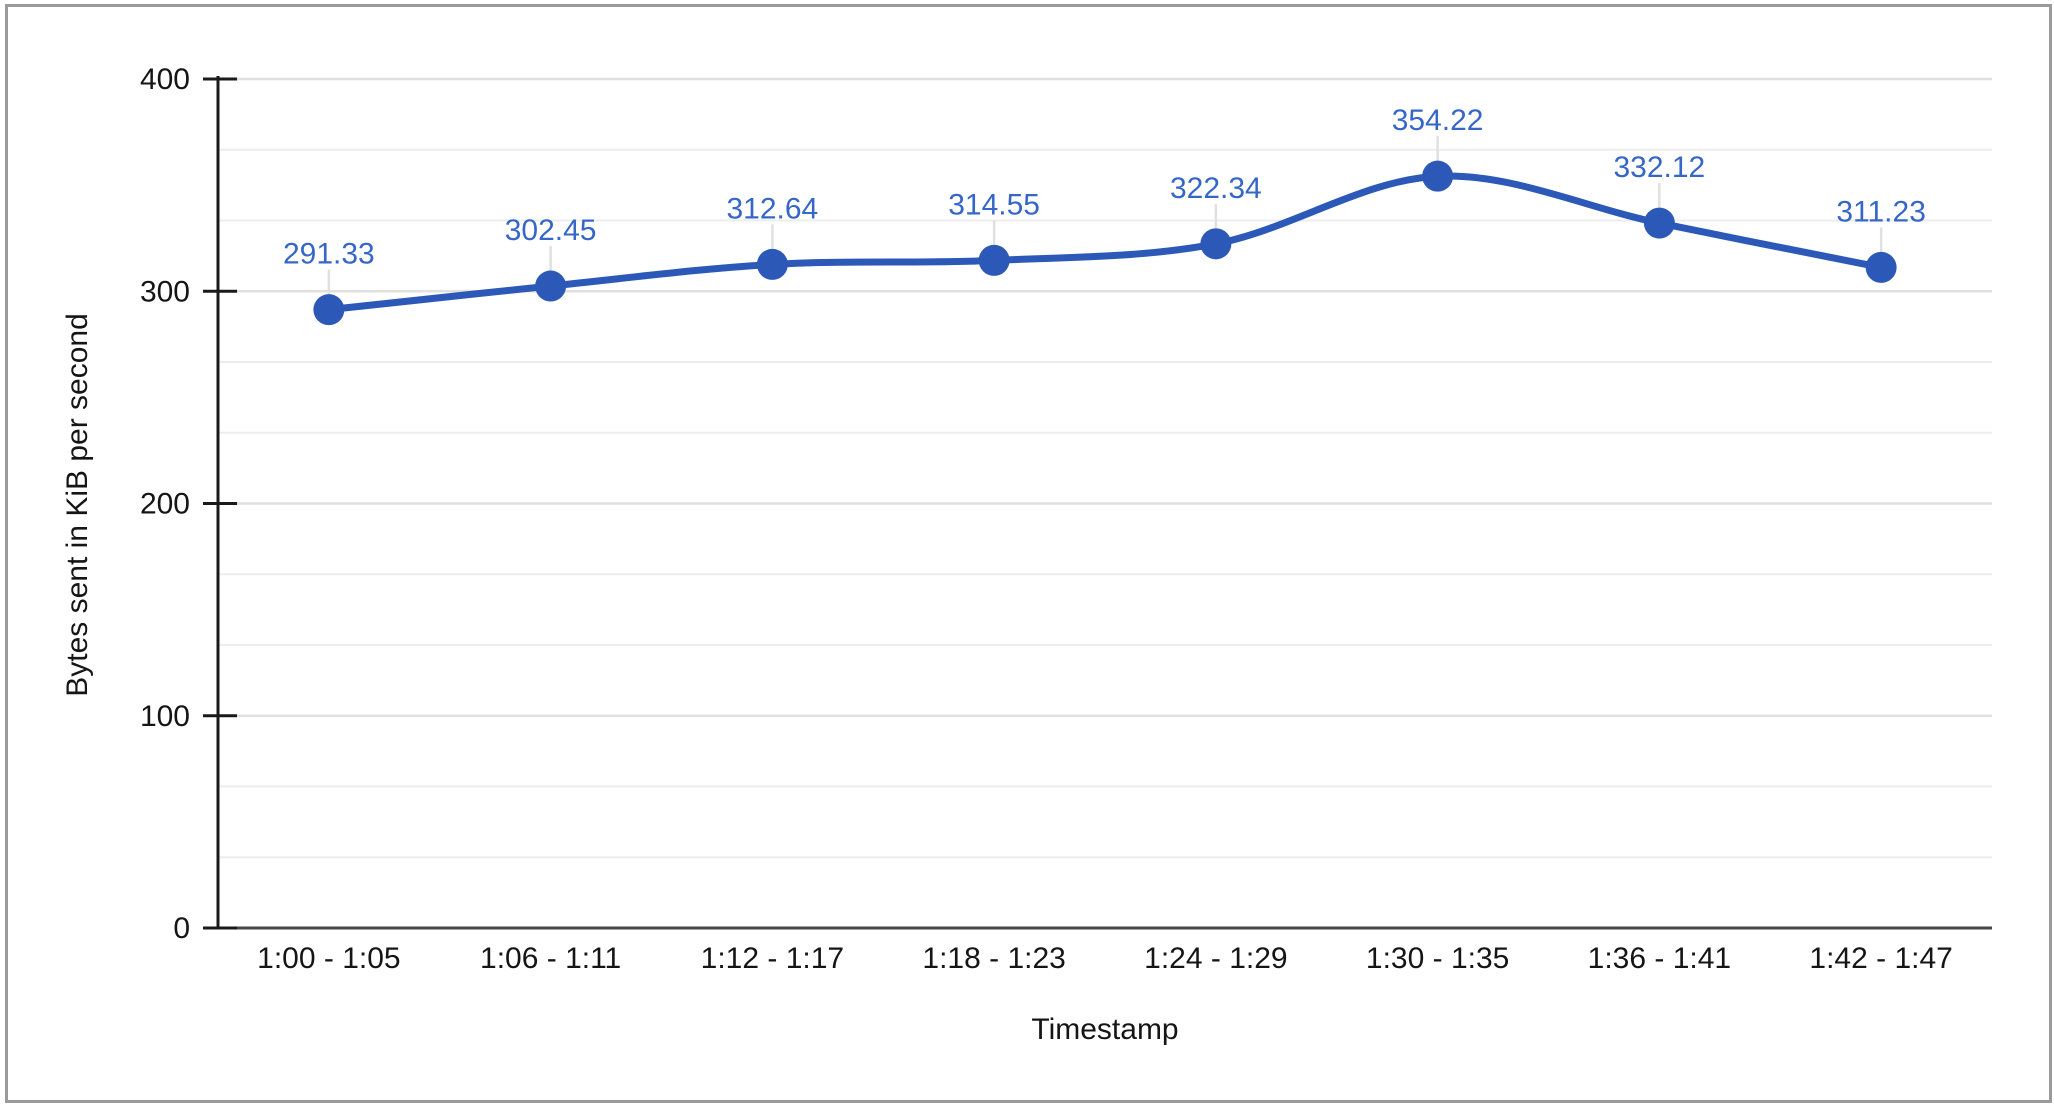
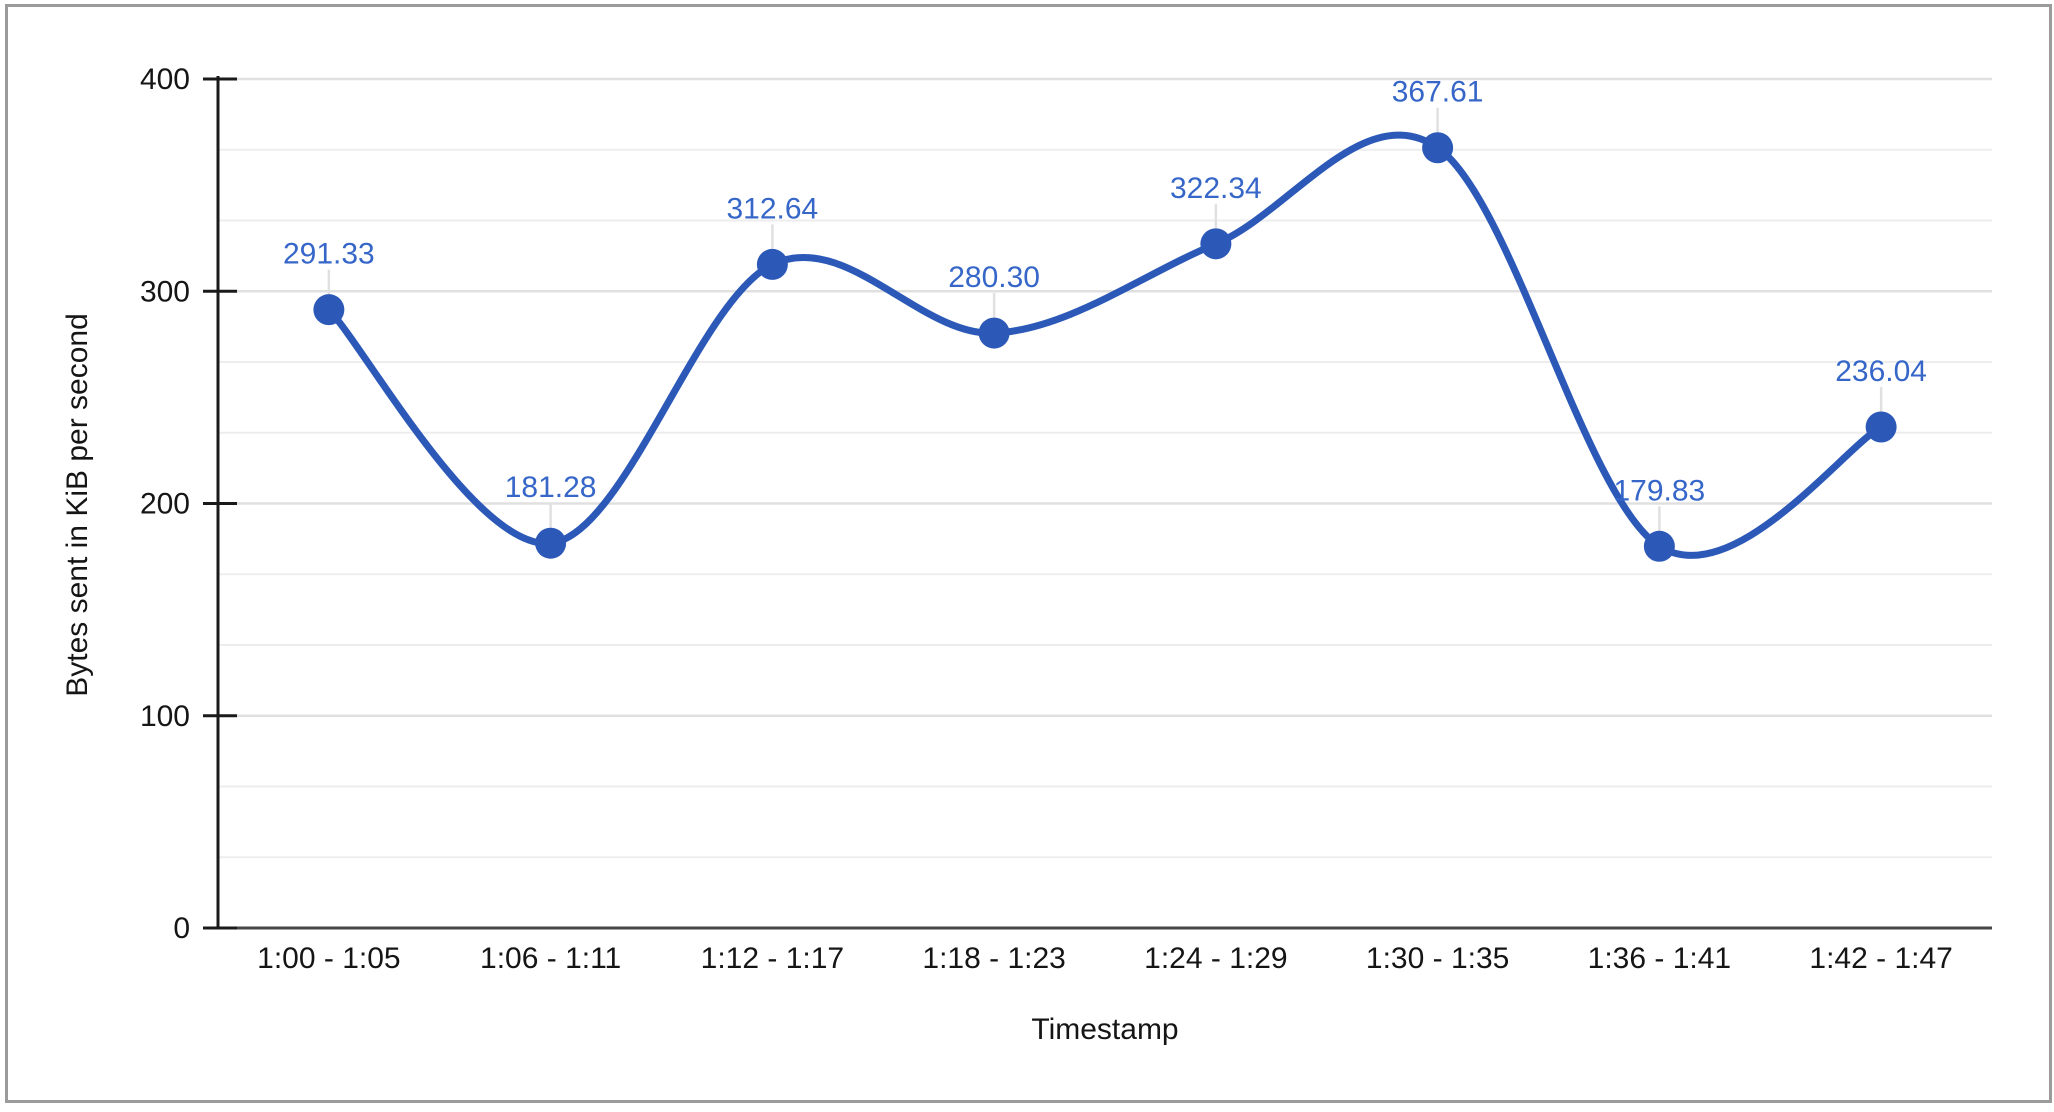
1:06 - 1:11: 302.45 -> 181.28
1:18 - 1:23: 314.55 -> 280.30
1:30 - 1:35: 354.22 -> 367.61
1:36 - 1:41: 332.12 -> 179.83
1:42 - 1:47: 311.23 -> 236.04
